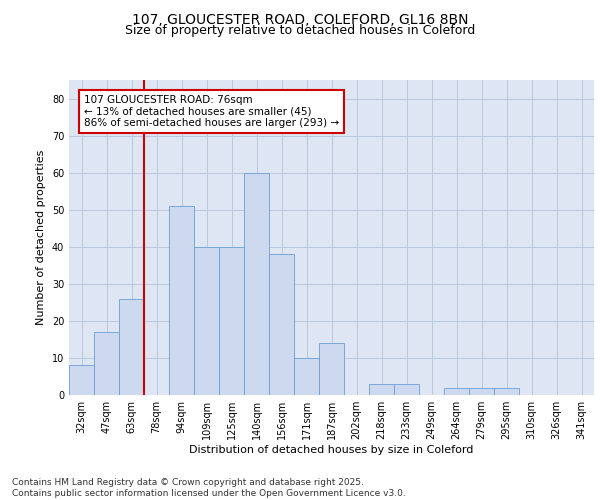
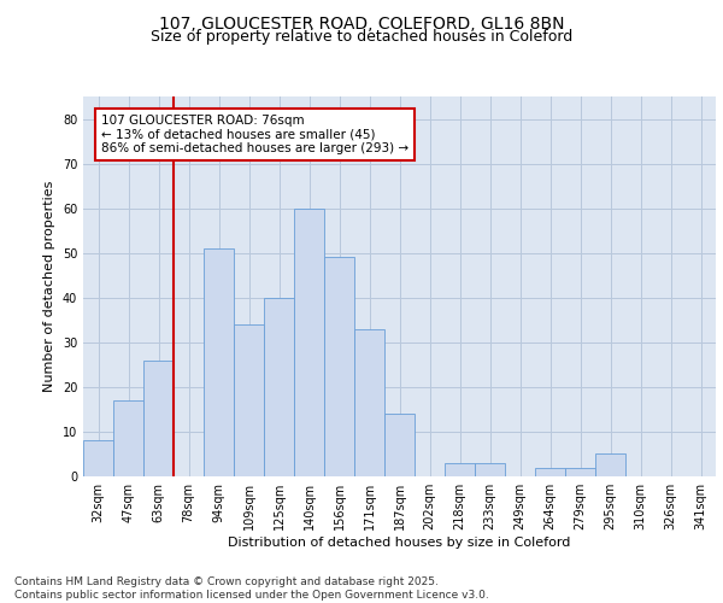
109sqm: 40 -> 34
156sqm: 38 -> 49
171sqm: 10 -> 33
295sqm: 2 -> 5
